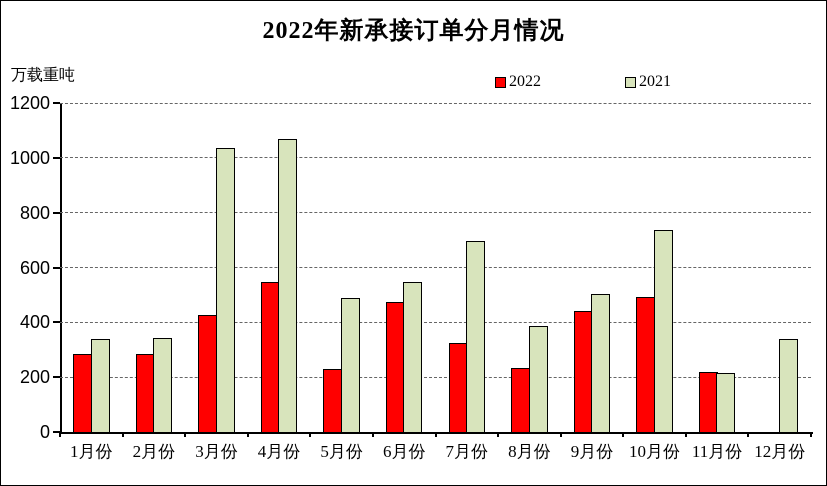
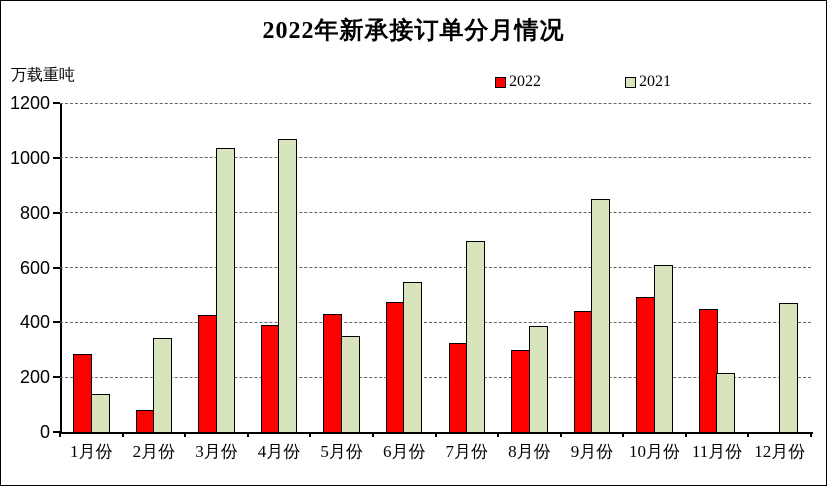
2021/1月份: 340 -> 140
2022/2月份: 280 -> 80
2022/4月份: 550 -> 390
2022/5月份: 230 -> 430
2021/5月份: 490 -> 350
2022/8月份: 230 -> 300
2021/9月份: 500 -> 850
2021/10月份: 740 -> 610
2022/11月份: 220 -> 450
2021/12月份: 340 -> 470
